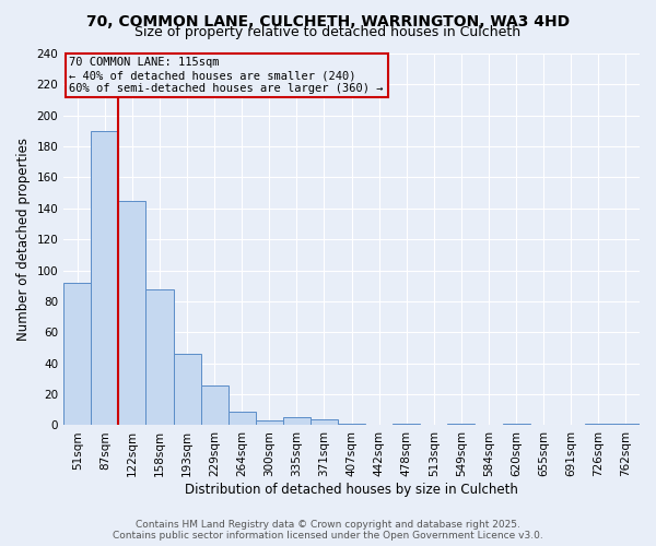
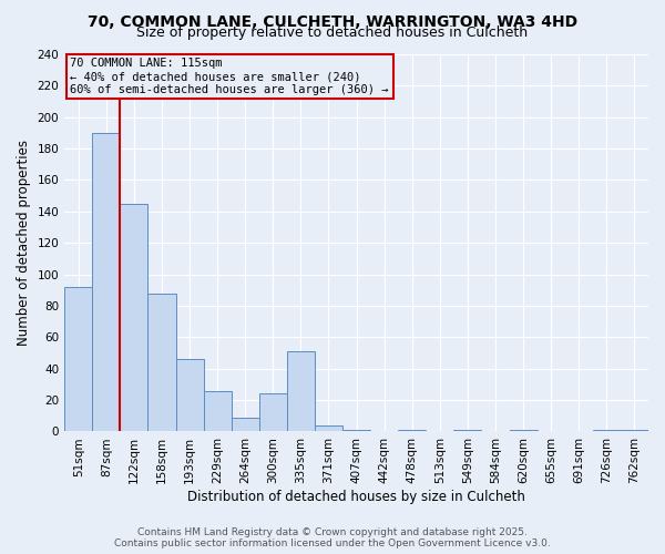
300sqm: 3 -> 24
335sqm: 5 -> 51
